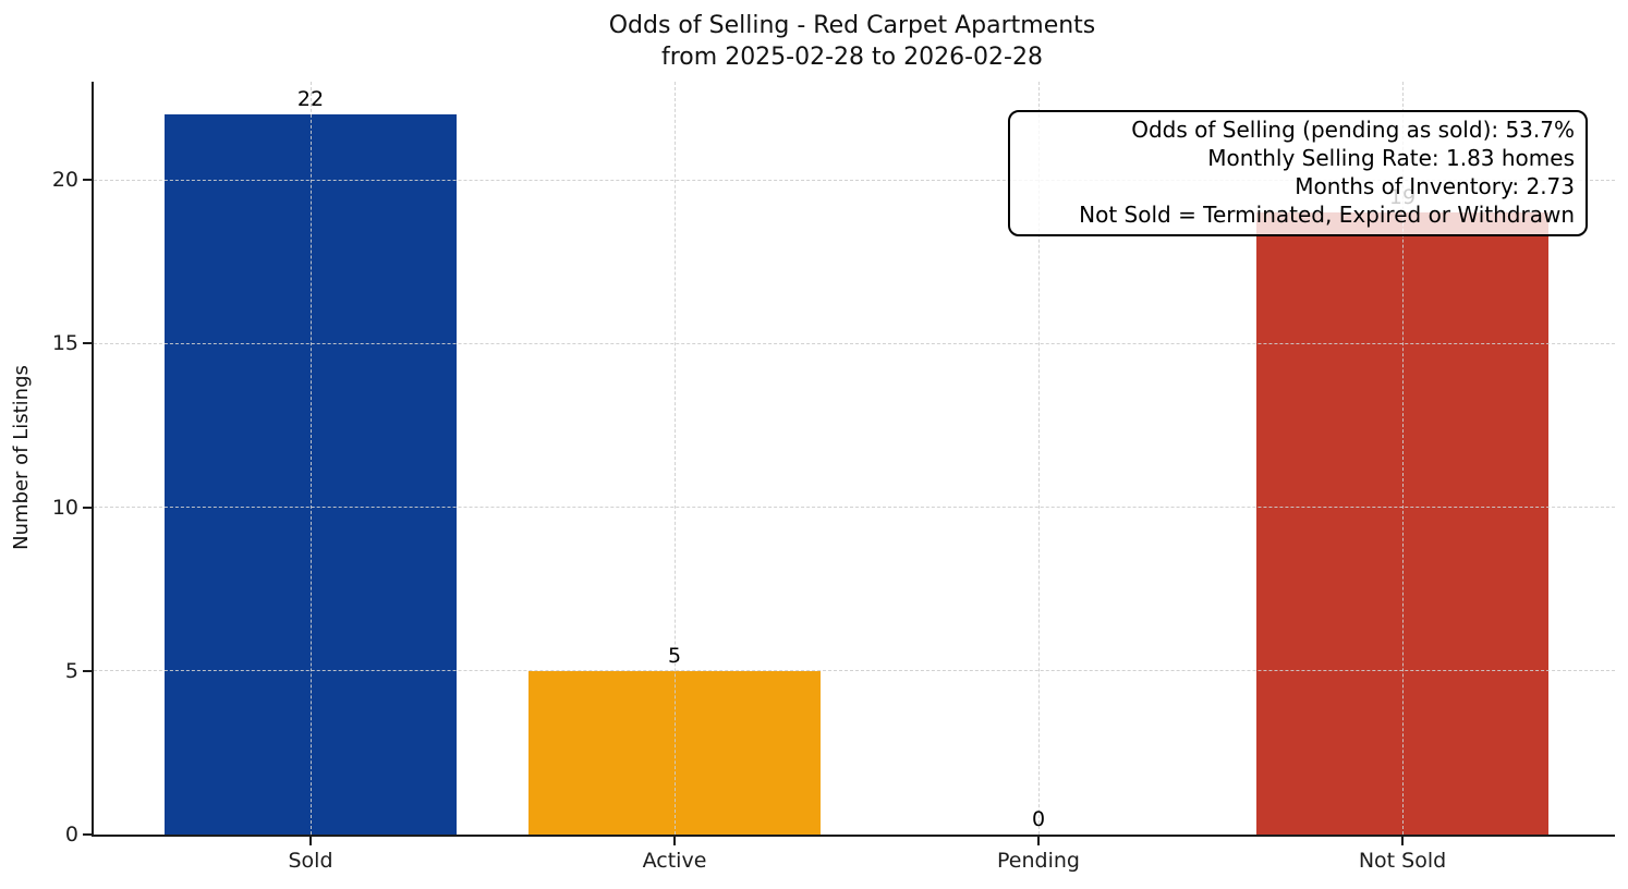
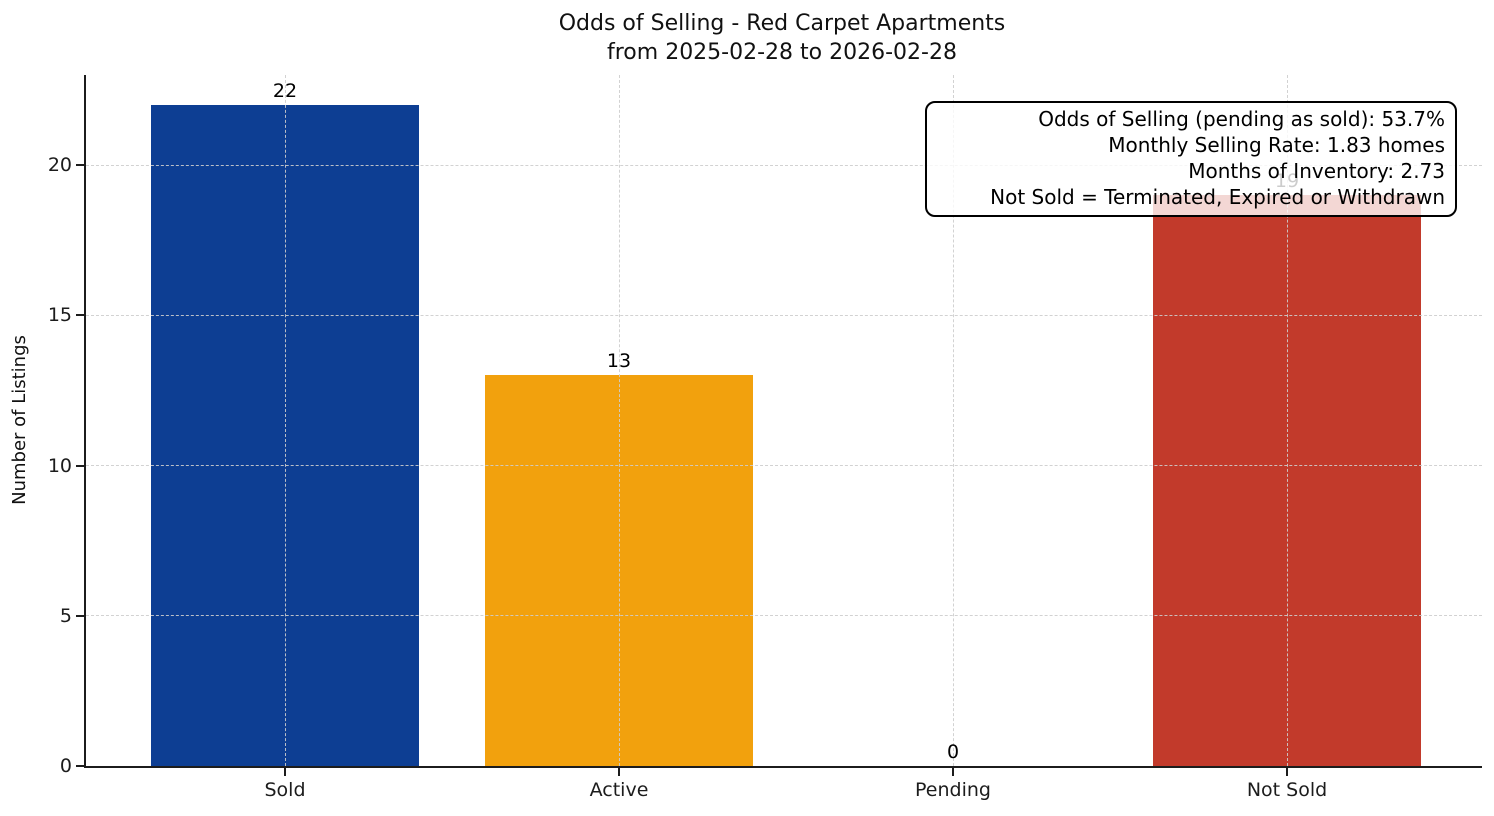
Active: 5 -> 13
